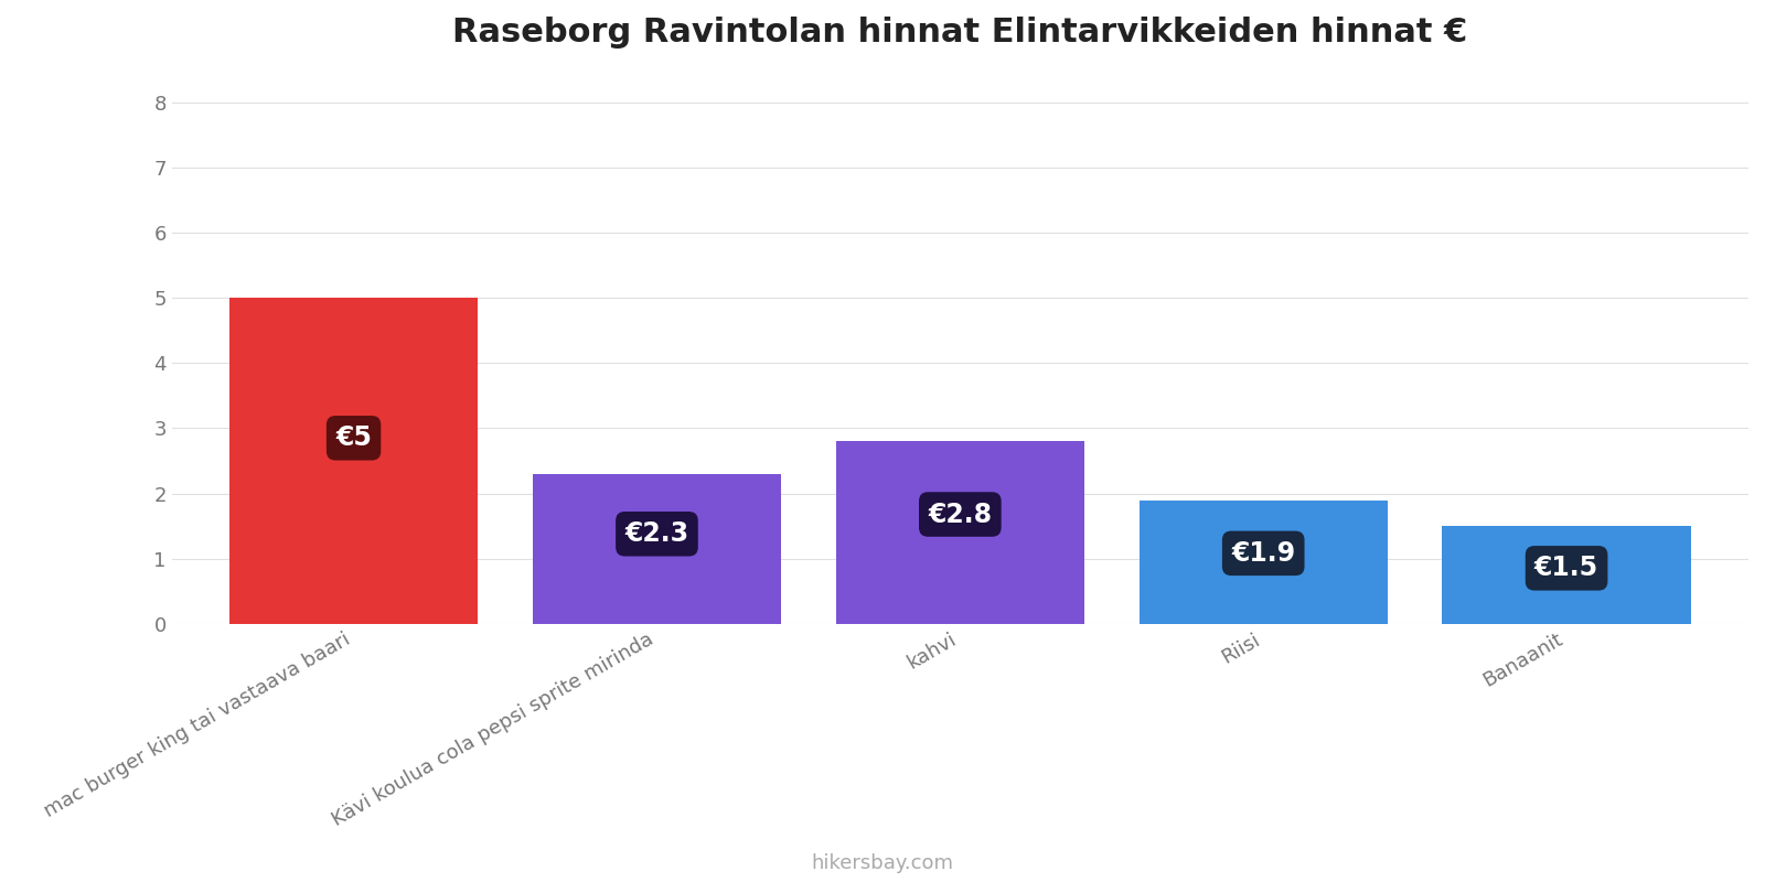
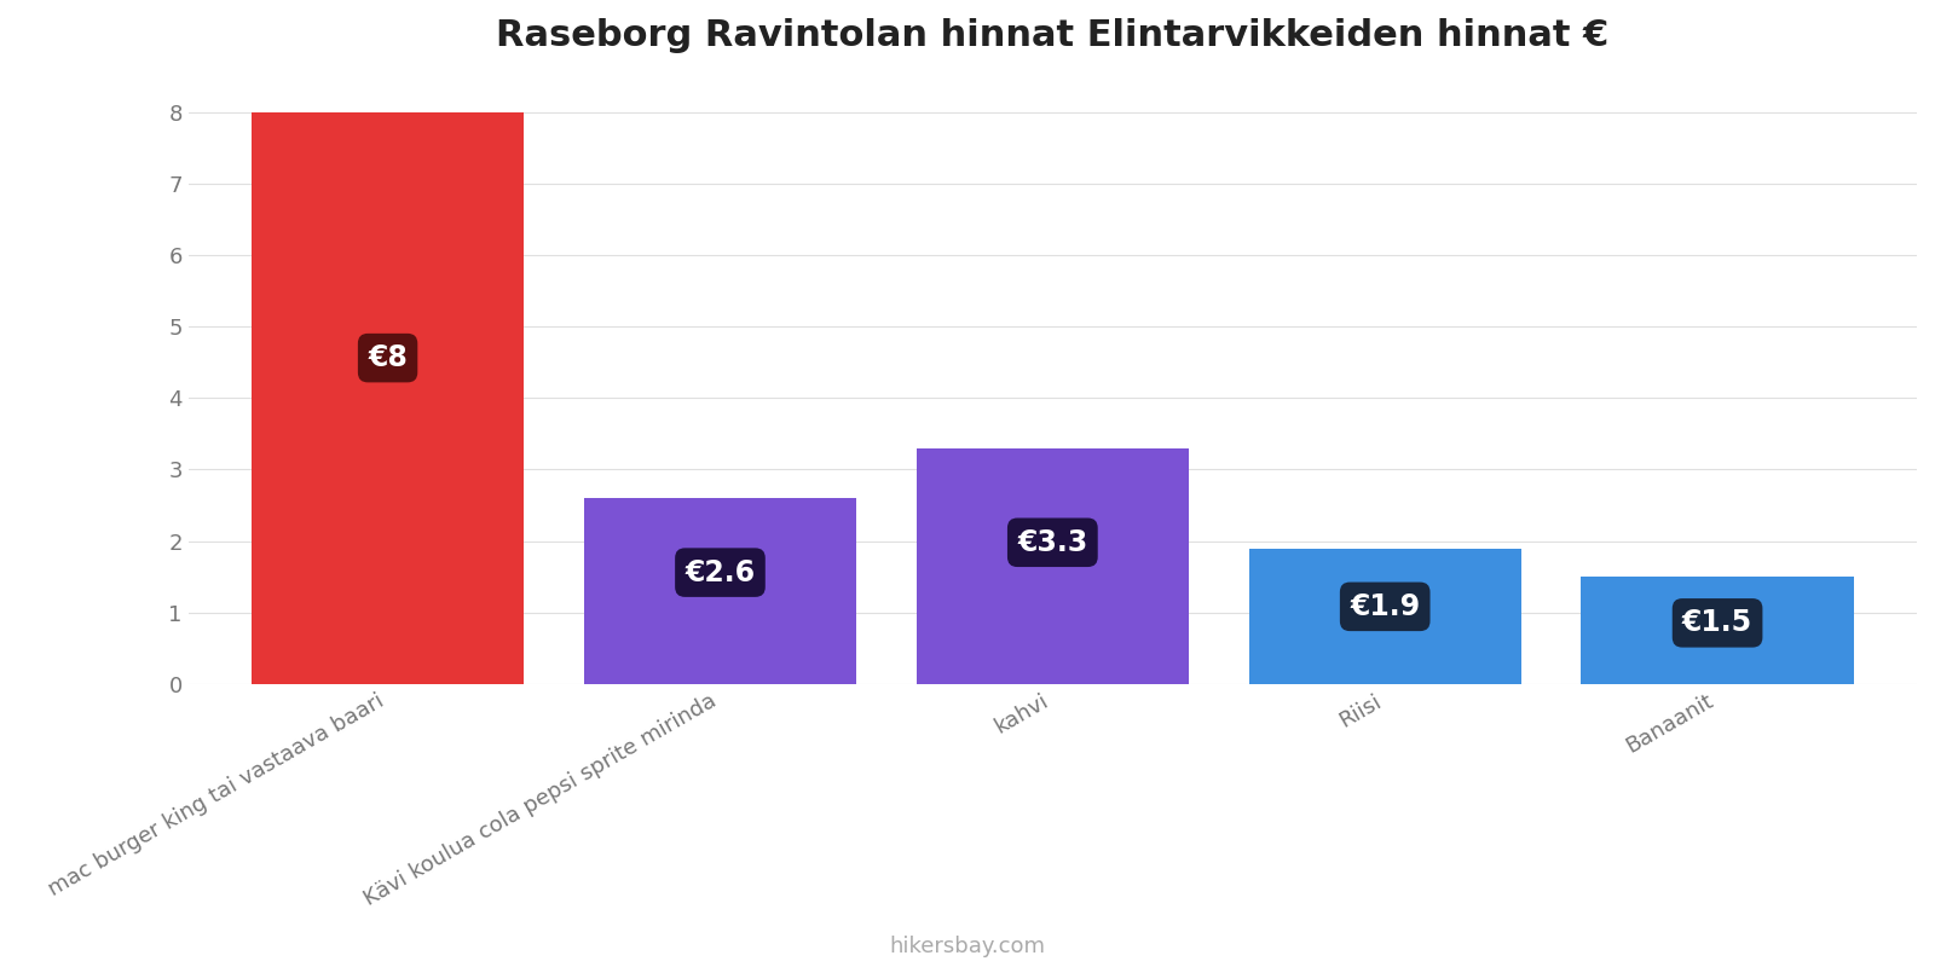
mac burger king tai vastaava baari: €5 -> €8
Kävi koulua cola pepsi sprite mirinda: €2.3 -> €2.6
kahvi: €2.8 -> €3.3
